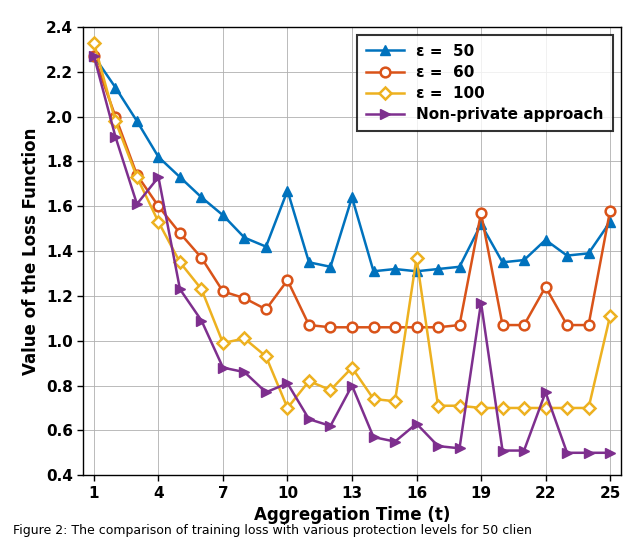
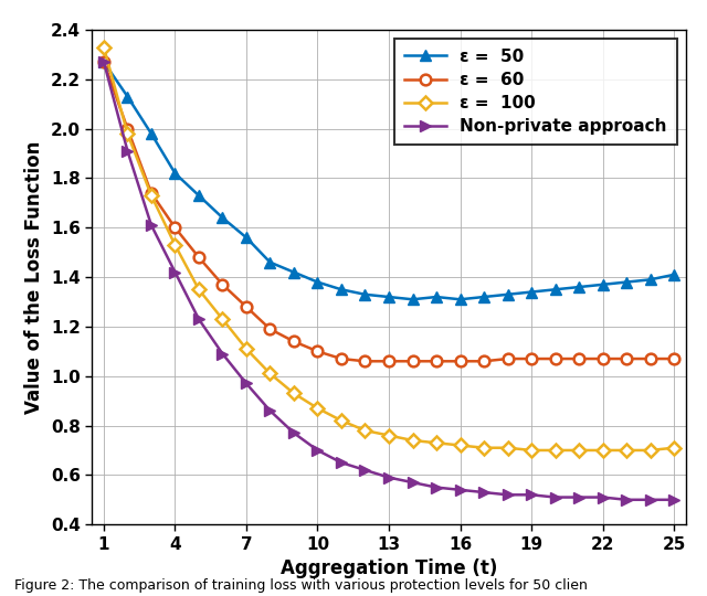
Non-private approach/4: 1.73 -> 1.42
ε = 60/7: 1.22 -> 1.28
ε = 100/7: 0.99 -> 1.11
Non-private approach/7: 0.88 -> 0.97
ε = 50/10: 1.67 -> 1.38
ε = 60/10: 1.27 -> 1.10
ε = 100/10: 0.70 -> 0.87
Non-private approach/10: 0.81 -> 0.70
ε = 50/13: 1.64 -> 1.32
ε = 100/13: 0.88 -> 0.76
Non-private approach/13: 0.80 -> 0.59
ε = 100/16: 1.37 -> 0.72
Non-private approach/16: 0.63 -> 0.54
ε = 50/19: 1.52 -> 1.34
ε = 60/19: 1.57 -> 1.07
Non-private approach/19: 1.17 -> 0.52
ε = 50/22: 1.45 -> 1.37
ε = 60/22: 1.24 -> 1.07
Non-private approach/22: 0.77 -> 0.51
ε = 50/25: 1.53 -> 1.41
ε = 60/25: 1.58 -> 1.07
ε = 100/25: 1.11 -> 0.71
